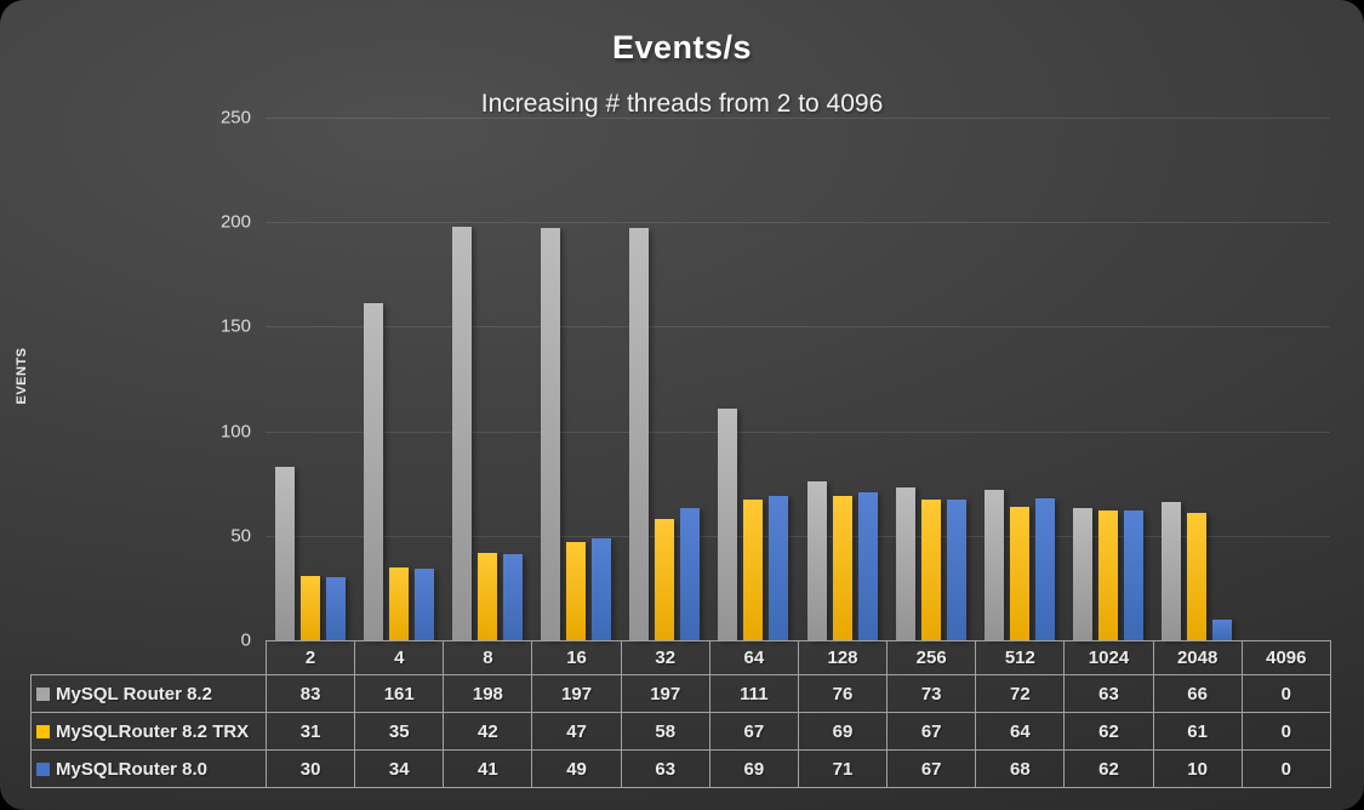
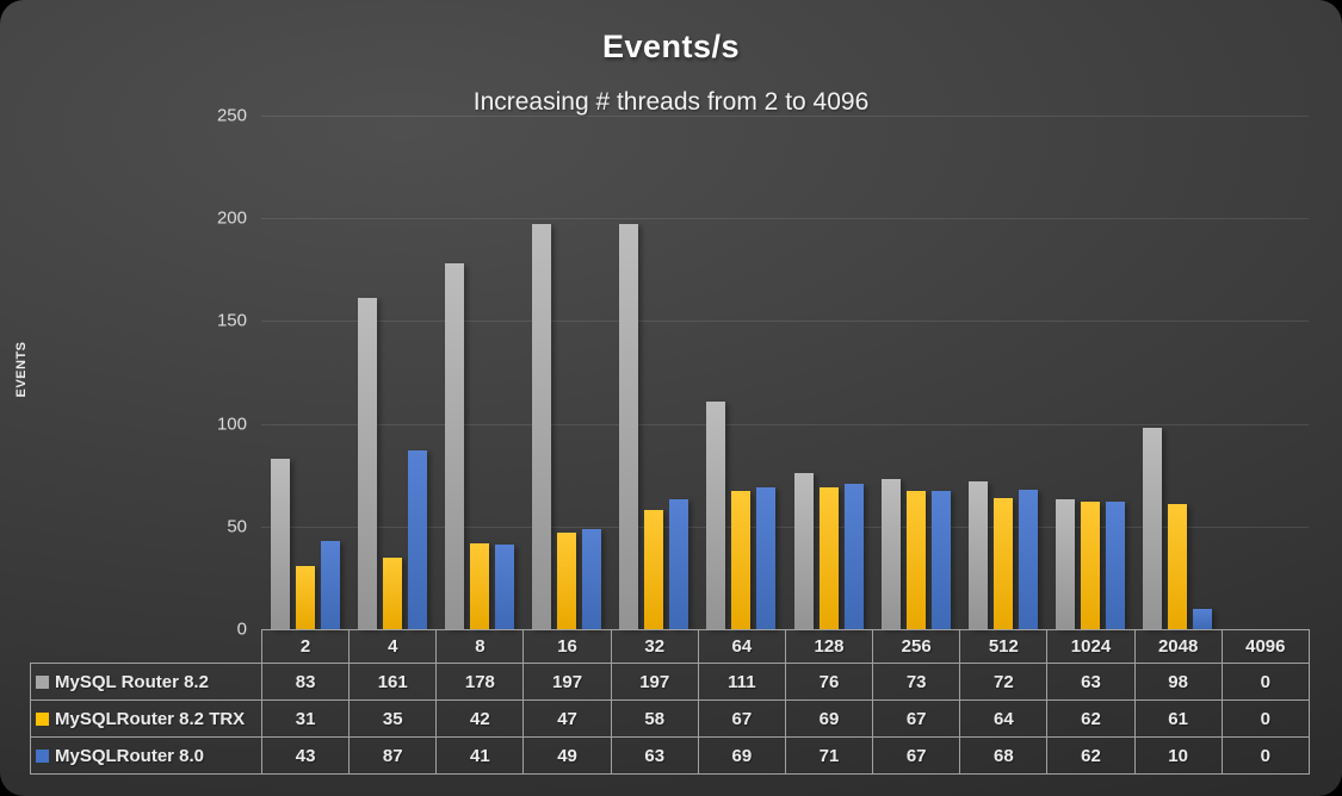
MySQLRouter 8.0/2: 30 -> 43
MySQLRouter 8.0/4: 34 -> 87
MySQL Router 8.2/8: 198 -> 178
MySQL Router 8.2/2048: 66 -> 98
